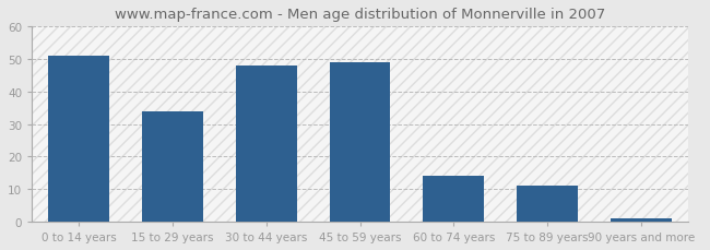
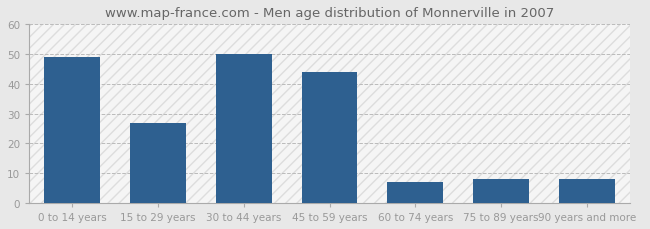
0 to 14 years: 51 -> 49
15 to 29 years: 34 -> 27
30 to 44 years: 48 -> 50
45 to 59 years: 49 -> 44
60 to 74 years: 14 -> 7
75 to 89 years: 11 -> 8
90 years and more: 1 -> 8
